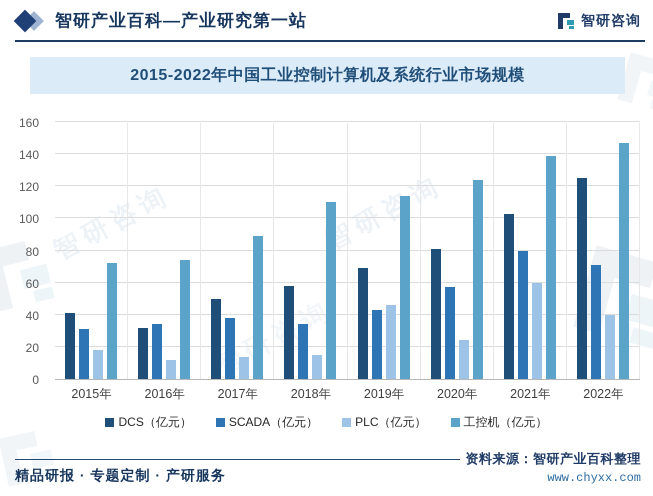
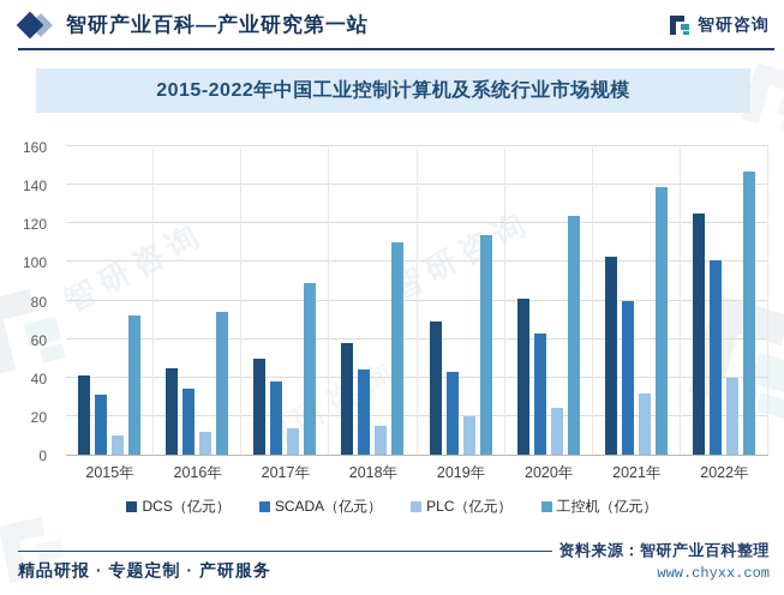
PLC（亿元）/2015年: 18 -> 10
DCS（亿元）/2016年: 32 -> 45
SCADA（亿元）/2018年: 34 -> 44
PLC（亿元）/2019年: 46 -> 20
SCADA（亿元）/2020年: 57 -> 63
PLC（亿元）/2021年: 60 -> 32
SCADA（亿元）/2022年: 71 -> 101
